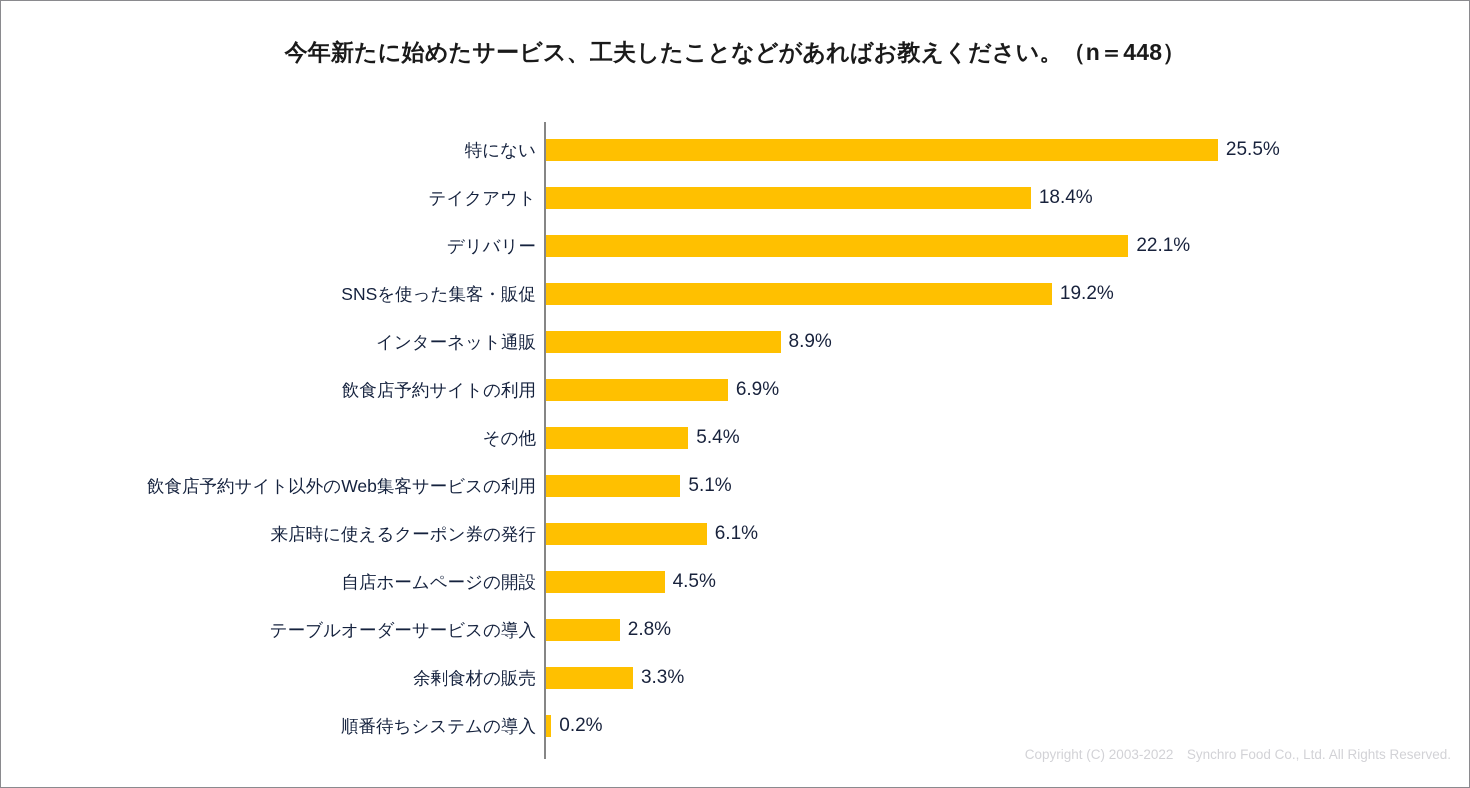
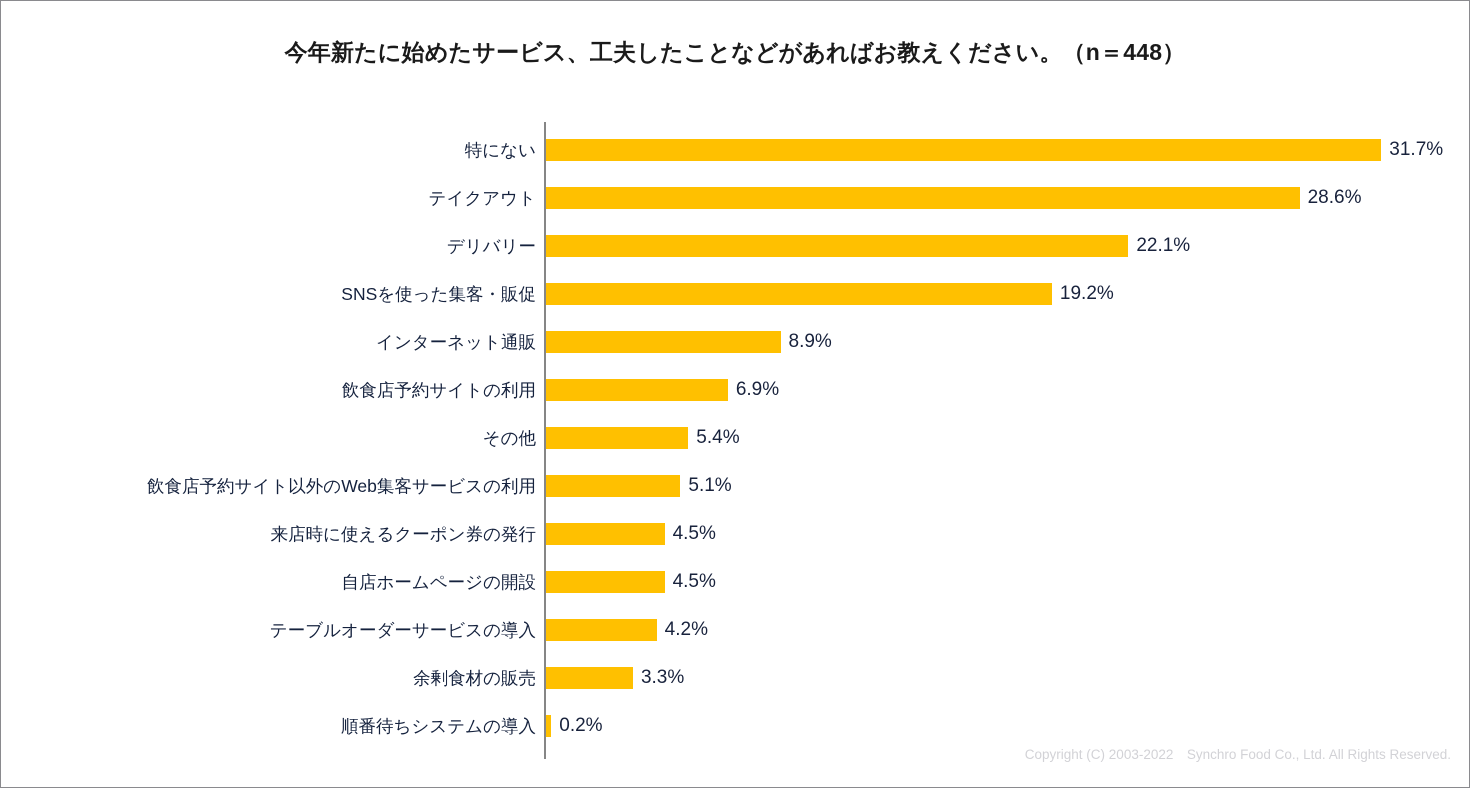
特にない: 25.5% -> 31.7%
テイクアウト: 18.4% -> 28.6%
来店時に使えるクーポン券の発行: 6.1% -> 4.5%
テーブルオーダーサービスの導入: 2.8% -> 4.2%
